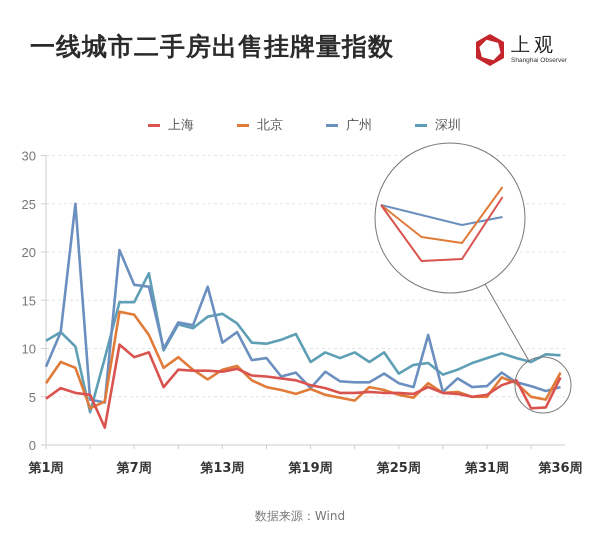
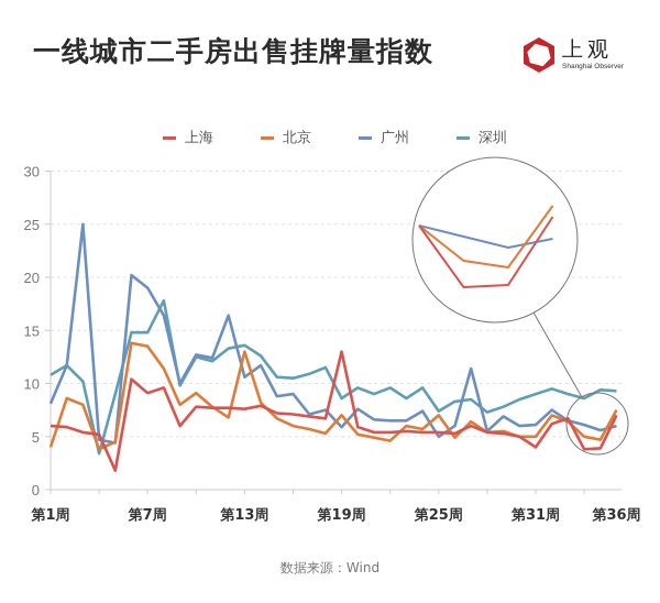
上海/第1周: 5 -> 6
北京/第1周: 6 -> 4
广州/第7周: 17 -> 19
北京/第13周: 8 -> 13
上海/第19周: 6 -> 13
北京/第19周: 6 -> 7
北京/第25周: 5 -> 7
广州/第25周: 6 -> 5
上海/第31周: 5 -> 4
